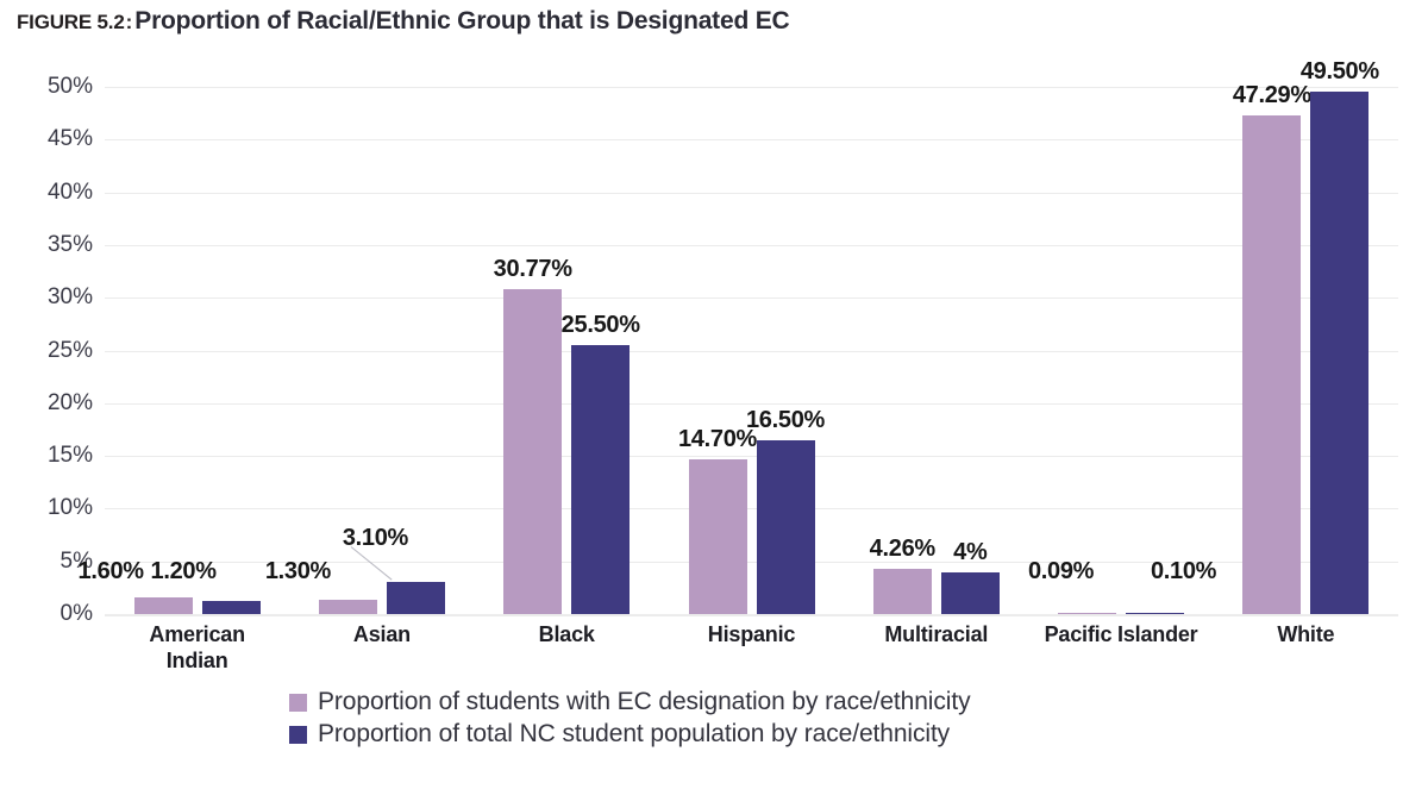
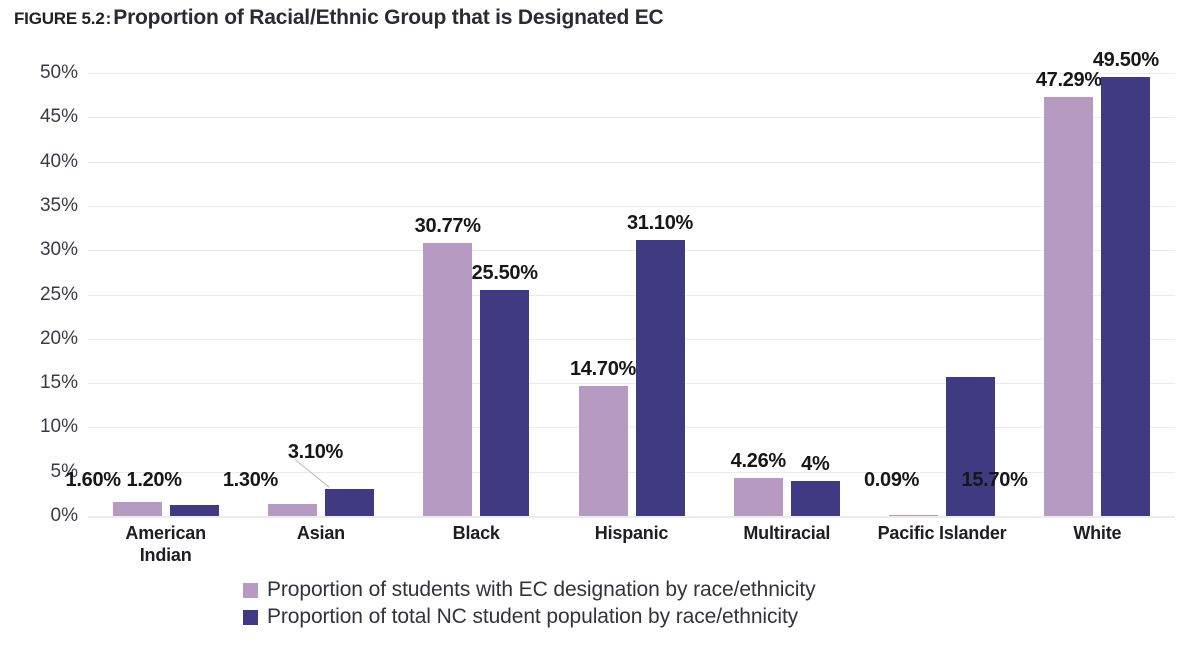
Proportion of total NC student population by race/ethnicity/Hispanic: 16.50% -> 31.10%
Proportion of total NC student population by race/ethnicity/Pacific Islander: 0.10% -> 15.70%
